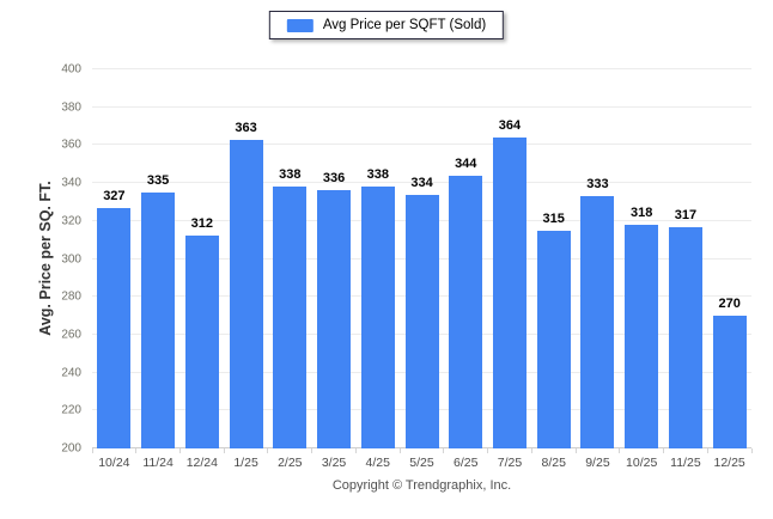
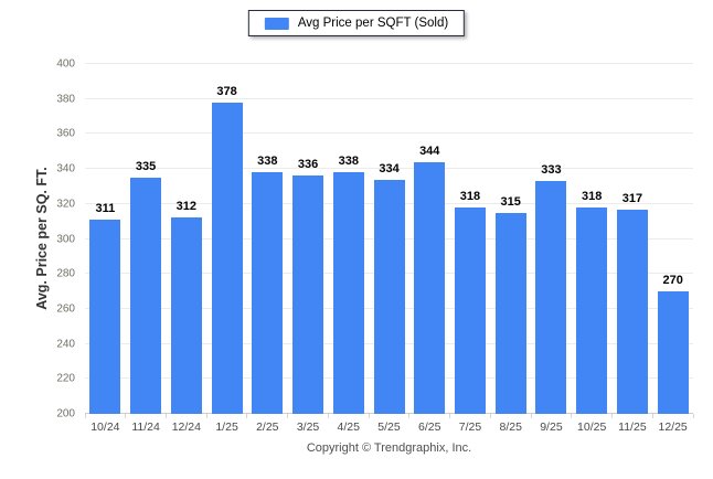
10/24: 327 -> 311
1/25: 363 -> 378
7/25: 364 -> 318
